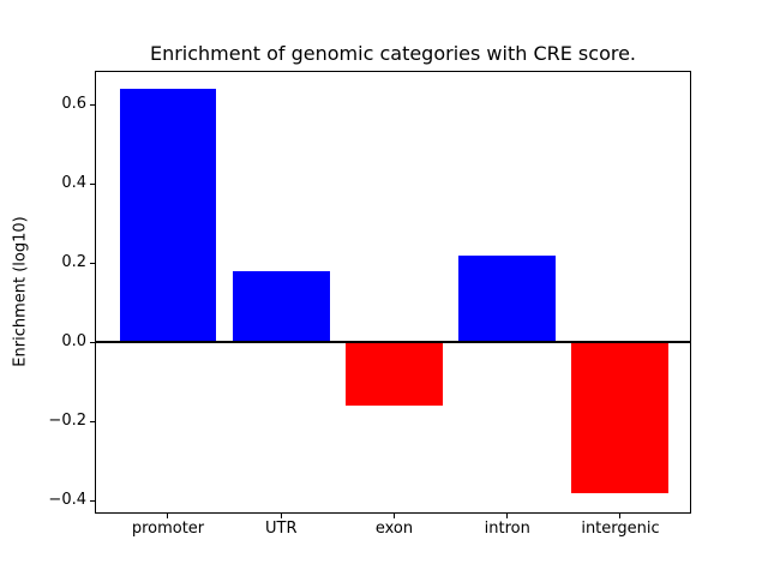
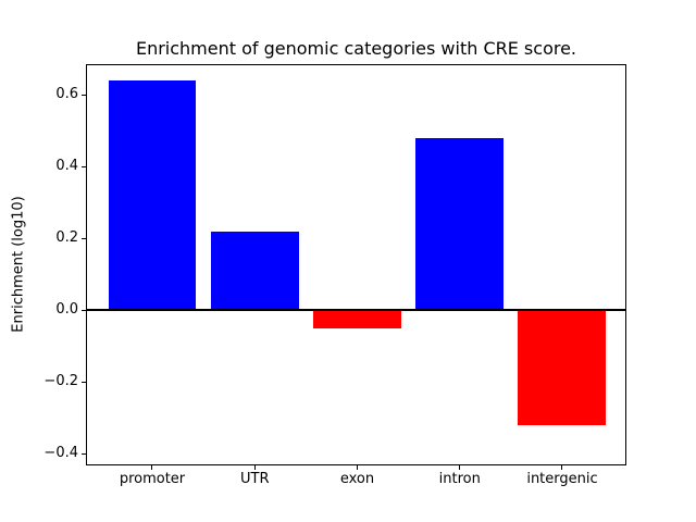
UTR: 0.18 -> 0.22
exon: -0.16 -> -0.05
intron: 0.22 -> 0.48
intergenic: -0.38 -> -0.32
